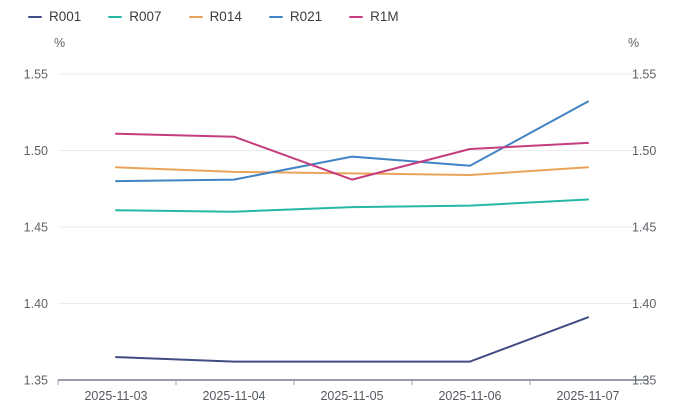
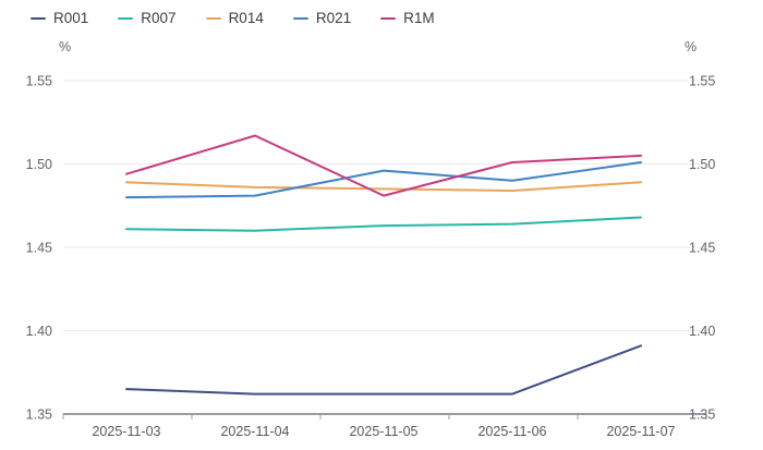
R1M/2025-11-03: 1.511 -> 1.494
R1M/2025-11-04: 1.509 -> 1.517
R021/2025-11-07: 1.532 -> 1.501
